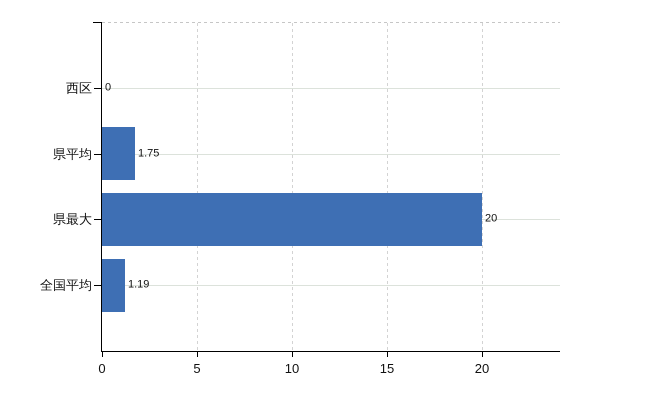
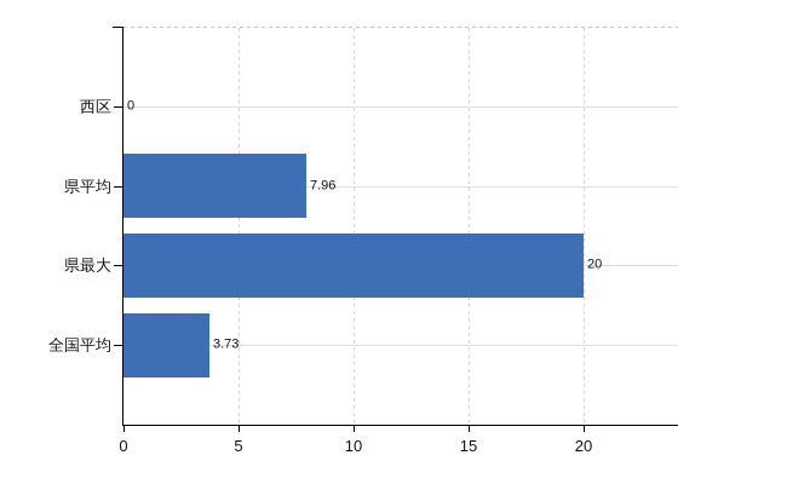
県平均: 1.75 -> 7.96
全国平均: 1.19 -> 3.73
